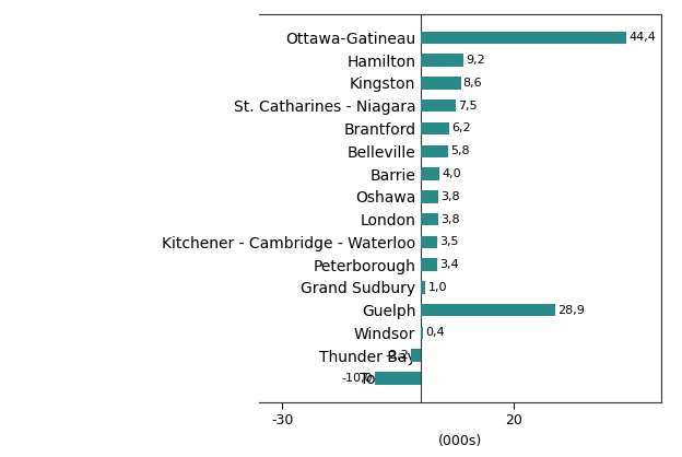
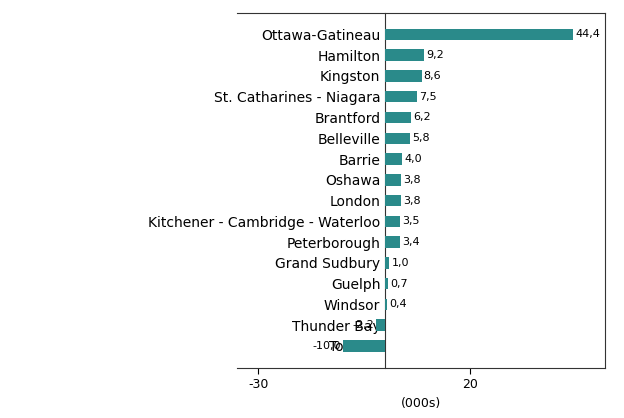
Guelph: 28,9 -> 0,7
